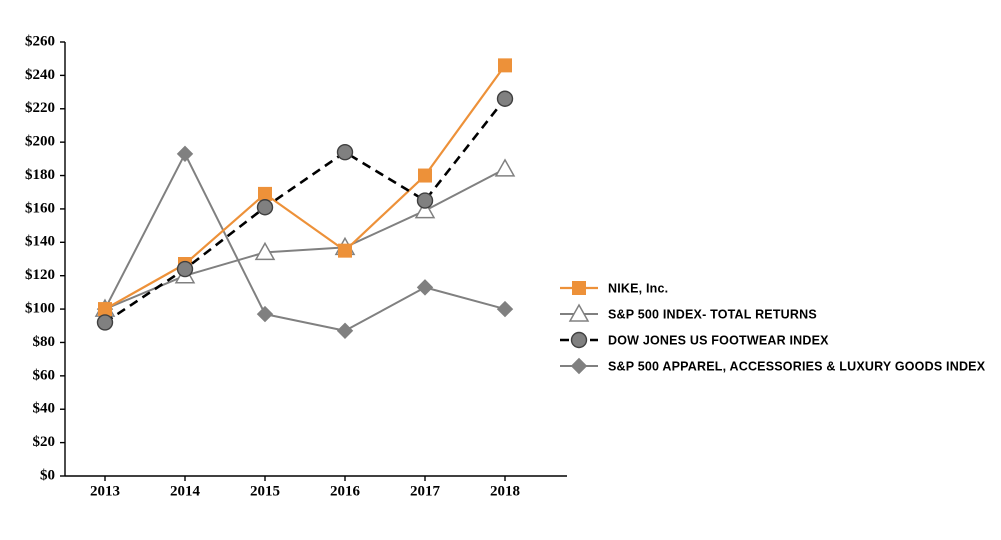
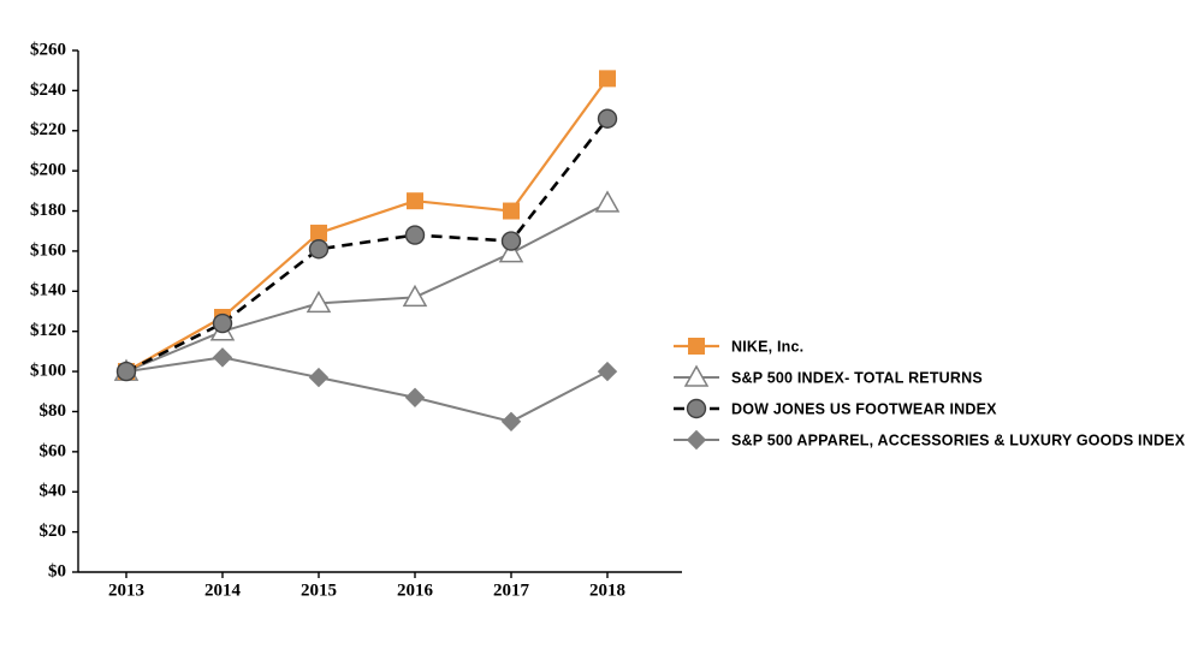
DOW JONES US FOOTWEAR INDEX/2013: $92 -> $100
S&P 500 APPAREL, ACCESSORIES & LUXURY GOODS INDEX/2014: $193 -> $107
NIKE, Inc./2016: $135 -> $185
DOW JONES US FOOTWEAR INDEX/2016: $194 -> $168
S&P 500 APPAREL, ACCESSORIES & LUXURY GOODS INDEX/2017: $113 -> $75
